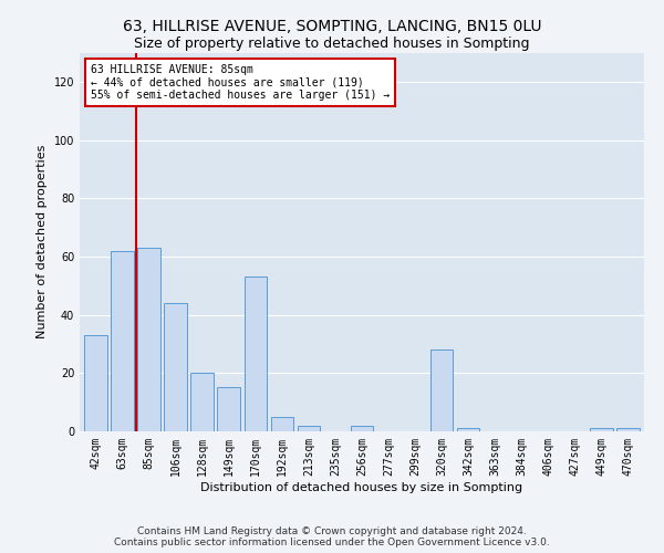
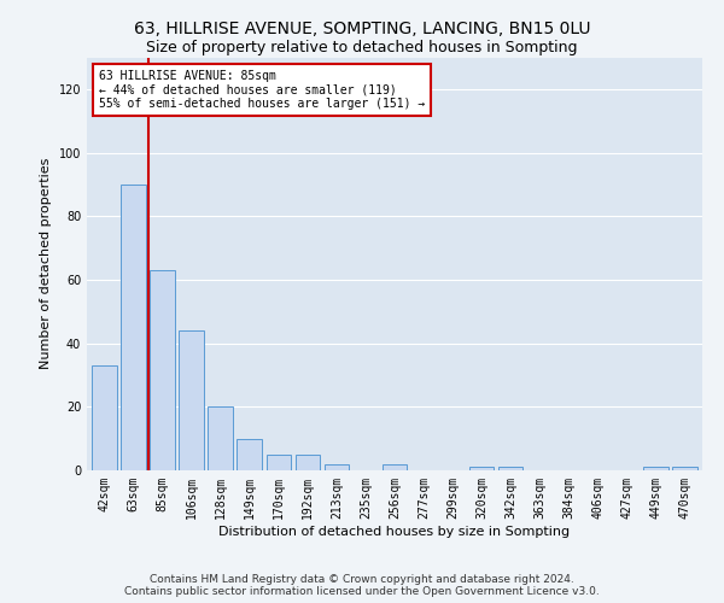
63sqm: 62 -> 90
149sqm: 15 -> 10
170sqm: 53 -> 5
320sqm: 28 -> 1
